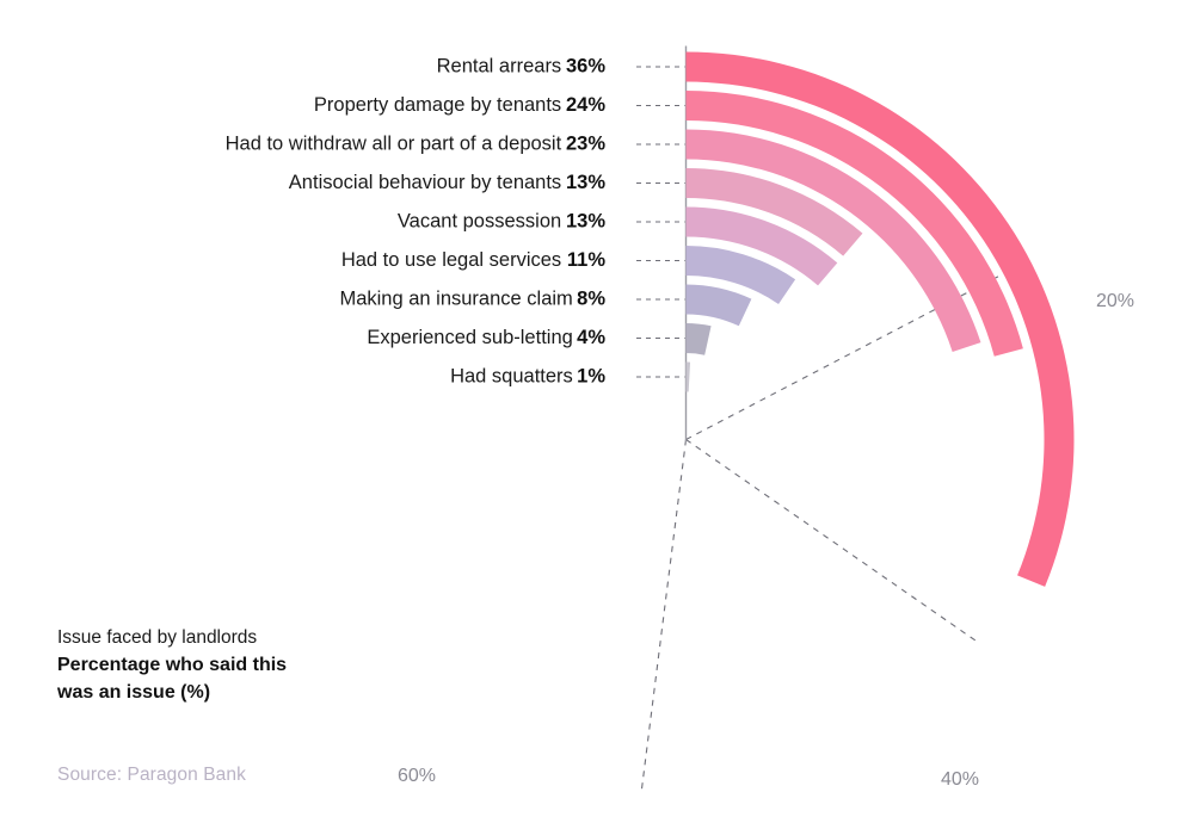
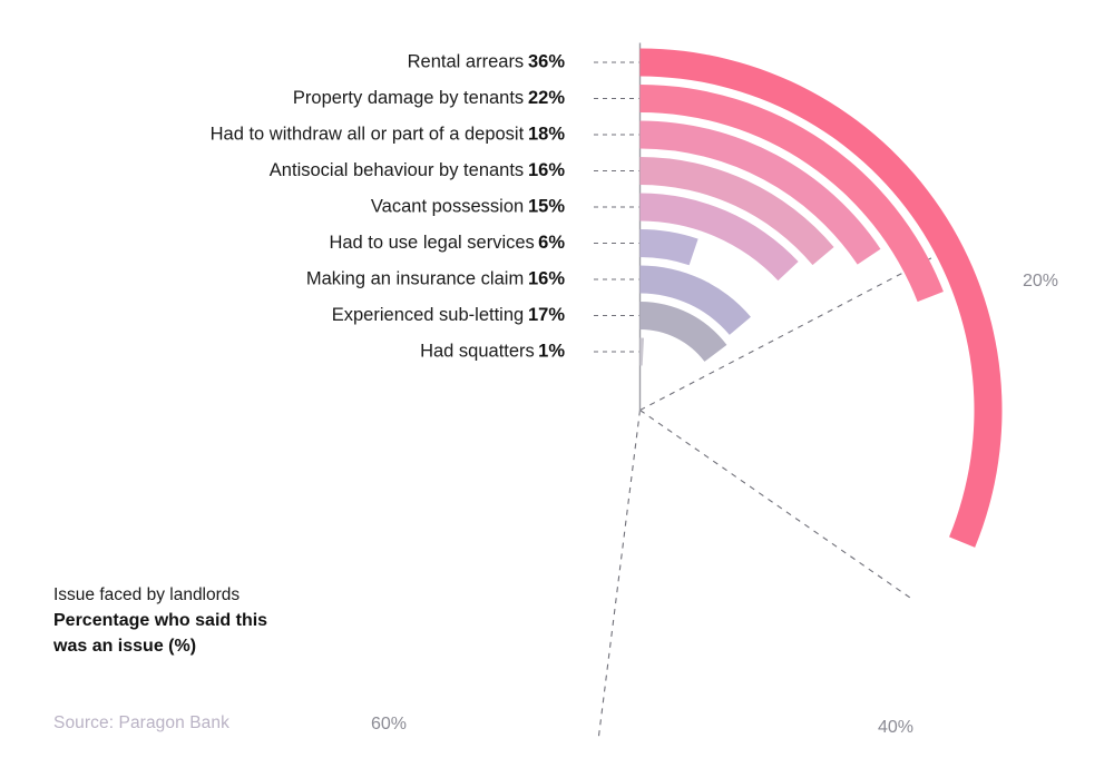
Property damage by tenants: 24% -> 22%
Had to withdraw all or part of a deposit: 23% -> 18%
Antisocial behaviour by tenants: 13% -> 16%
Vacant possession: 13% -> 15%
Had to use legal services: 11% -> 6%
Making an insurance claim: 8% -> 16%
Experienced sub-letting: 4% -> 17%
